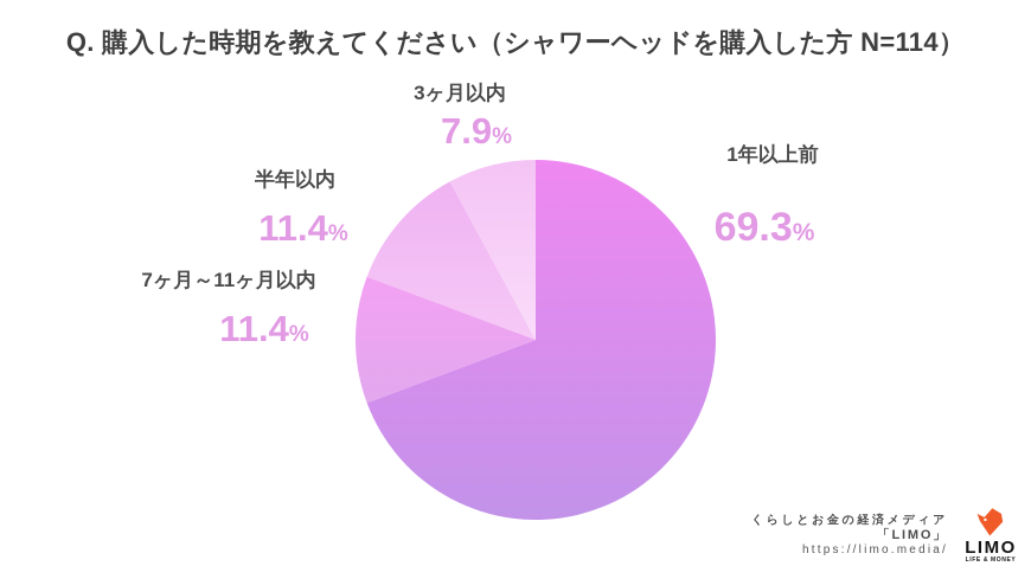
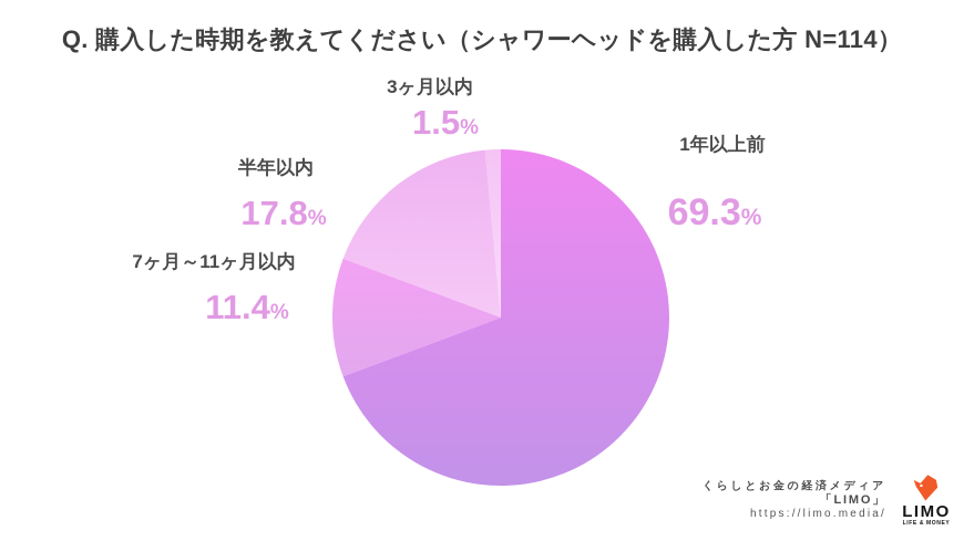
半年以内: 11.4 -> 17.8
3ヶ月以内: 7.9 -> 1.5
